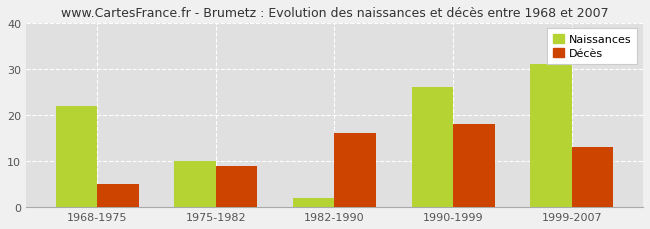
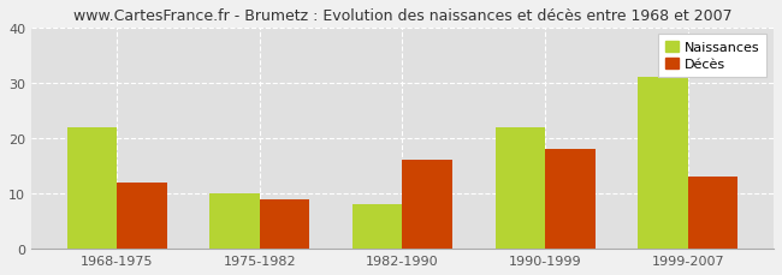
Décès/1968-1975: 5 -> 12
Naissances/1982-1990: 2 -> 8
Naissances/1990-1999: 26 -> 22
